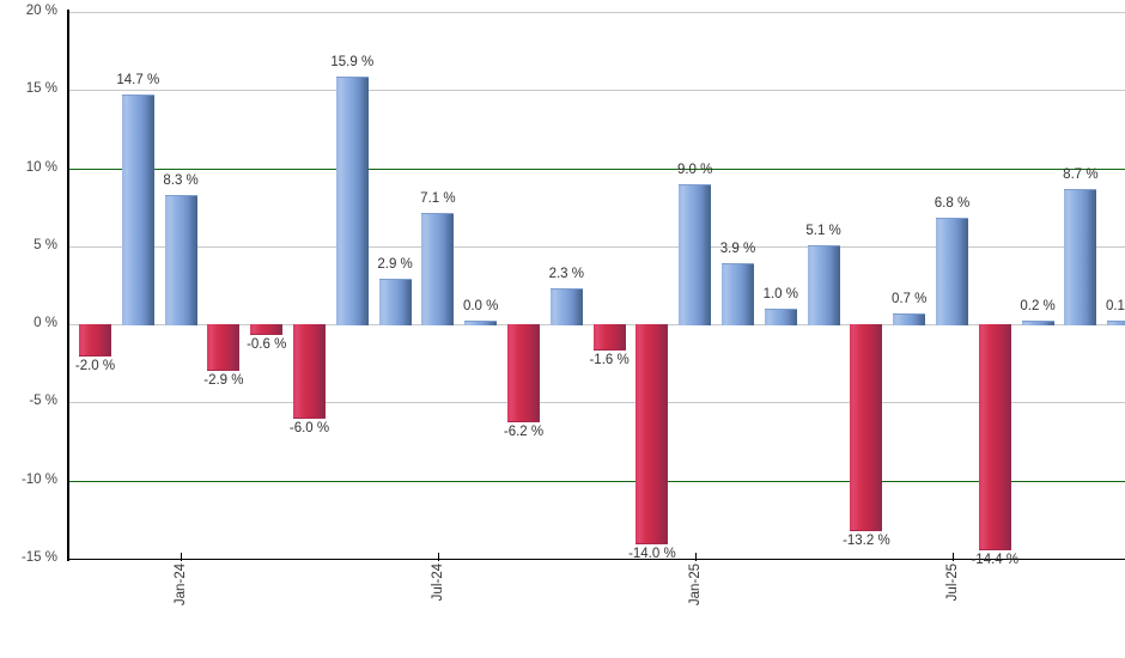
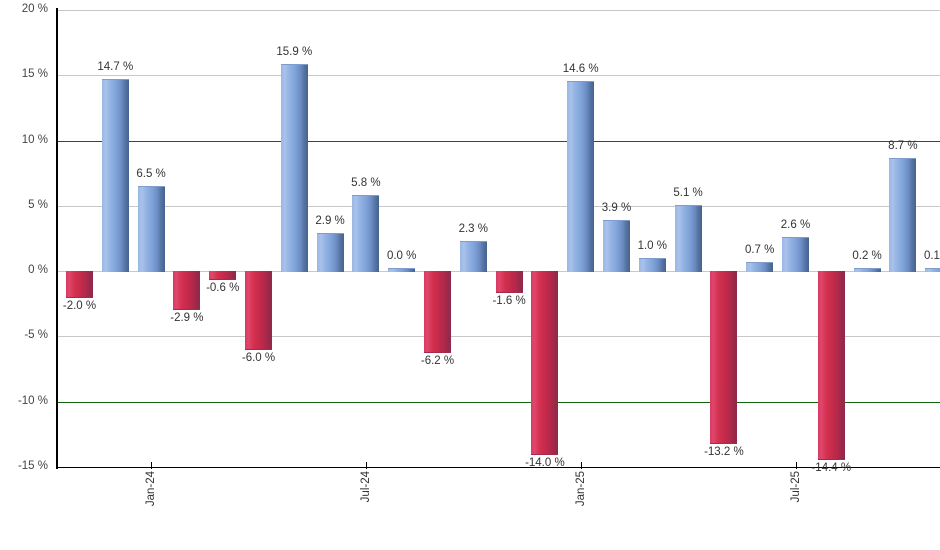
Jan-24: 8.3 -> 6.5
Jul-24: 7.1 -> 5.8
Jan-25: 9.0 -> 14.6
Jul-25: 6.8 -> 2.6
